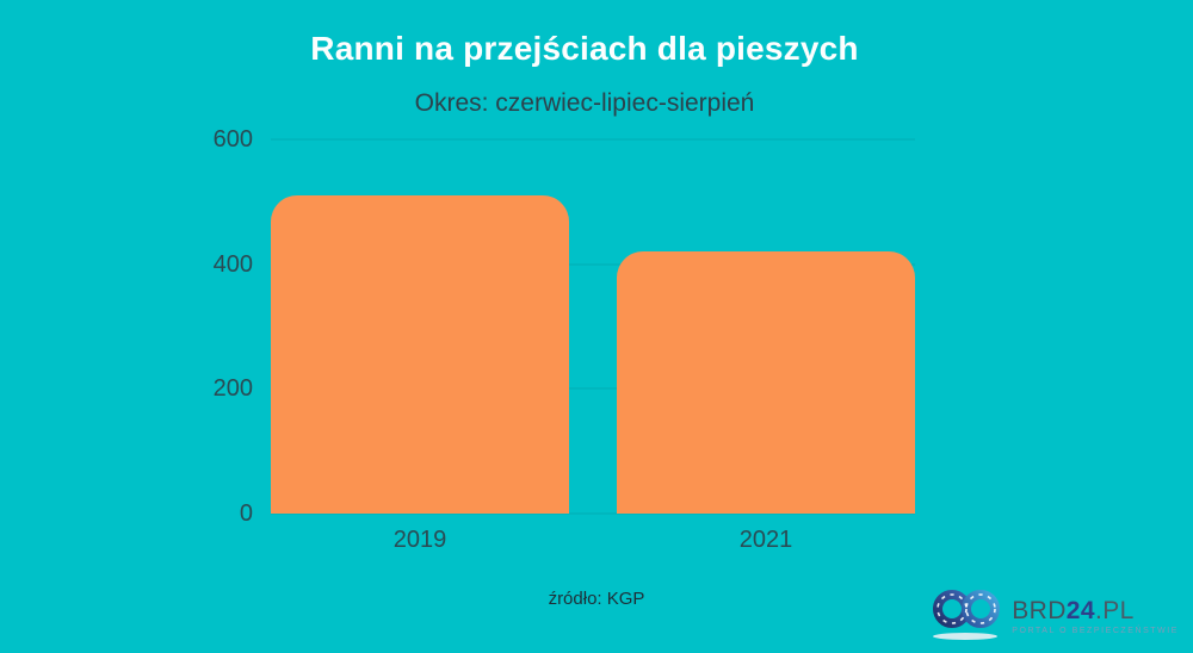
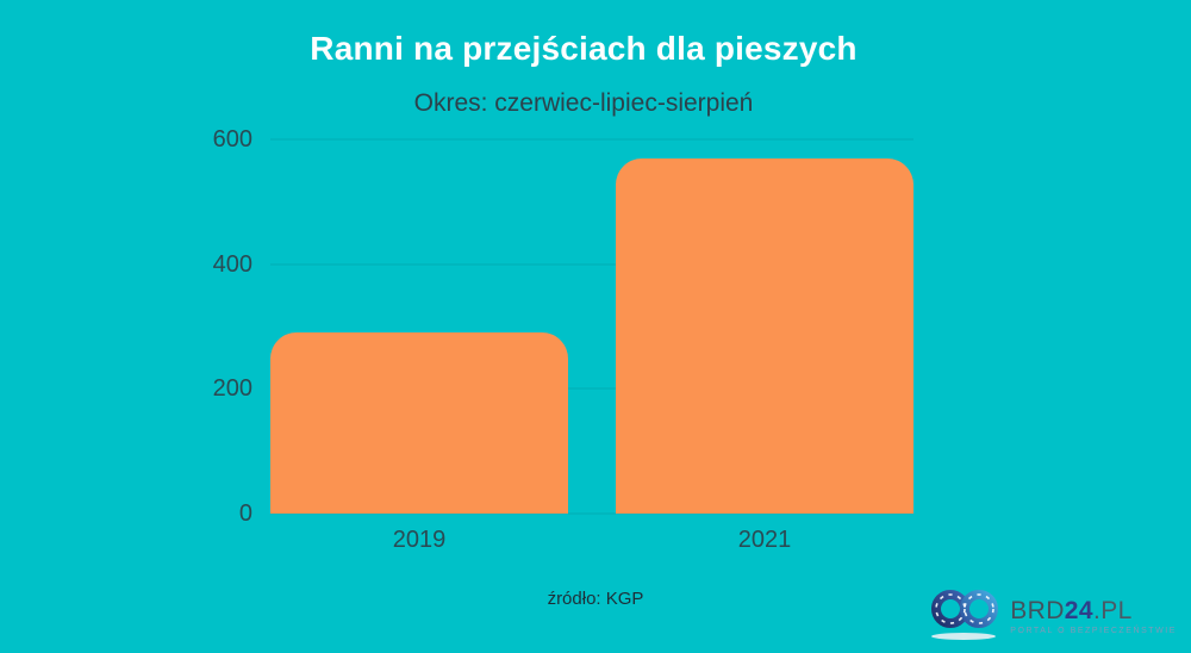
2019: 510 -> 290
2021: 420 -> 570
